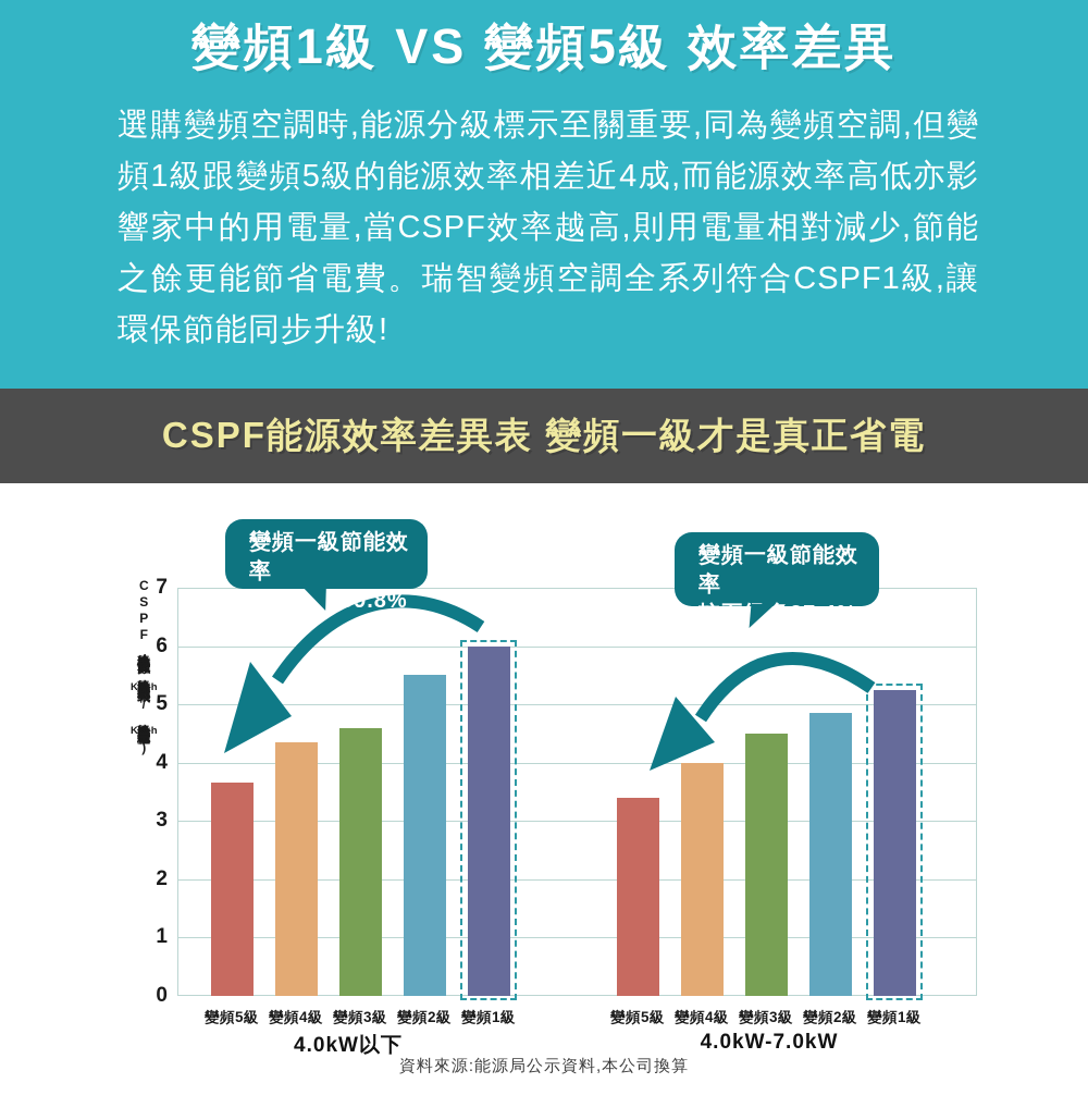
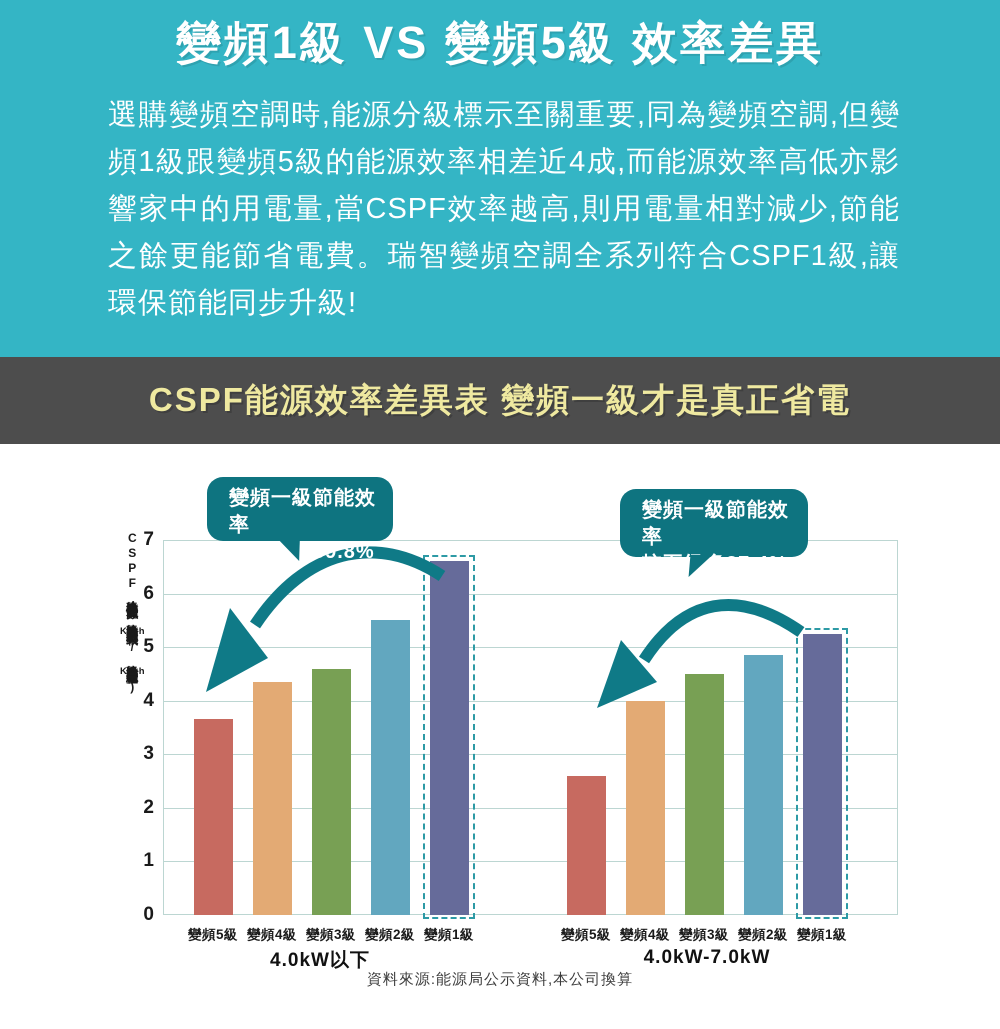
4.0kW-7.0kW/變頻5級: 3.4 -> 2.6
4.0kW以下/變頻1級: 6.0 -> 6.6
